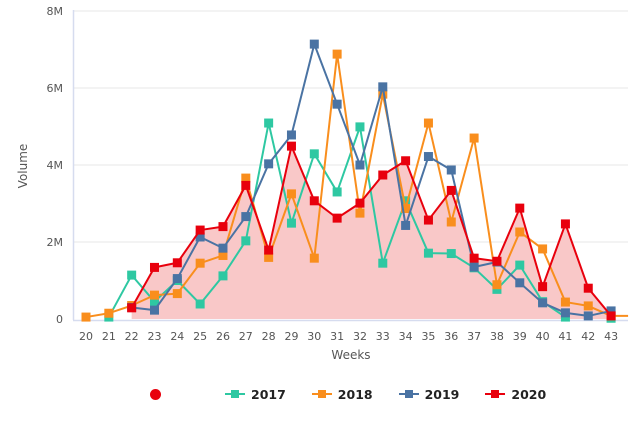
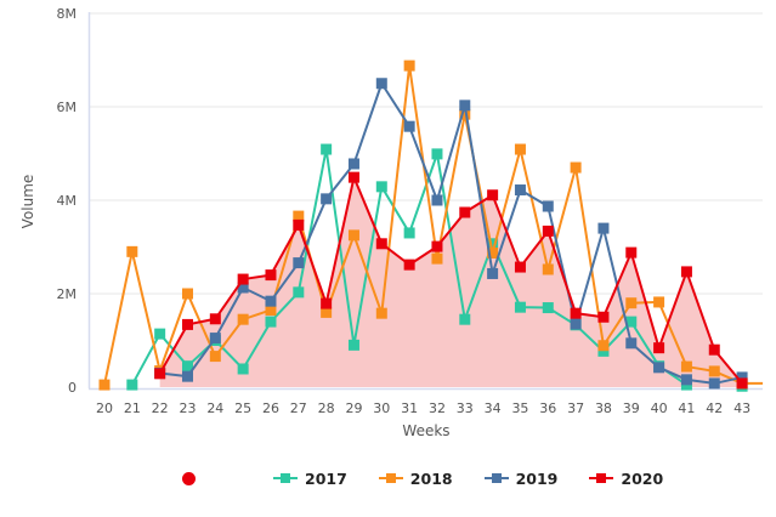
2018/21: 0.2M -> 2.9M
2018/23: 0.6M -> 2.0M
2017/26: 1.1M -> 1.4M
2017/29: 2.5M -> 0.9M
2019/30: 7.1M -> 6.5M
2019/38: 1.5M -> 3.4M
2018/39: 2.3M -> 1.8M
